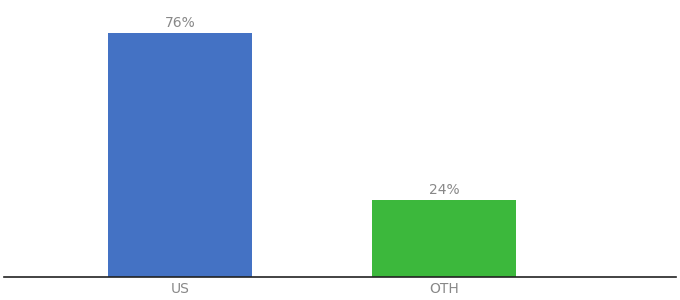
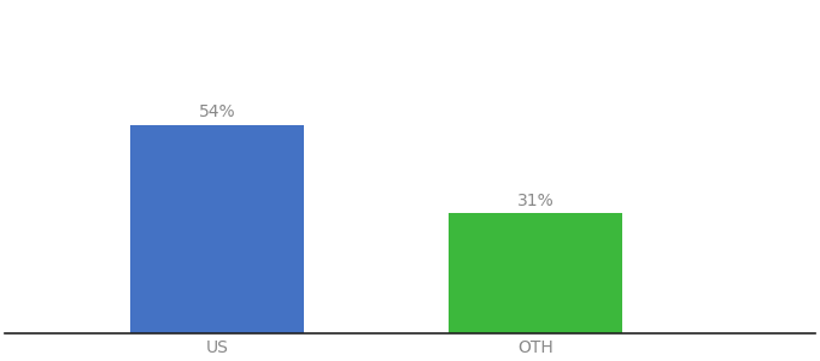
US: 76% -> 54%
OTH: 24% -> 31%
